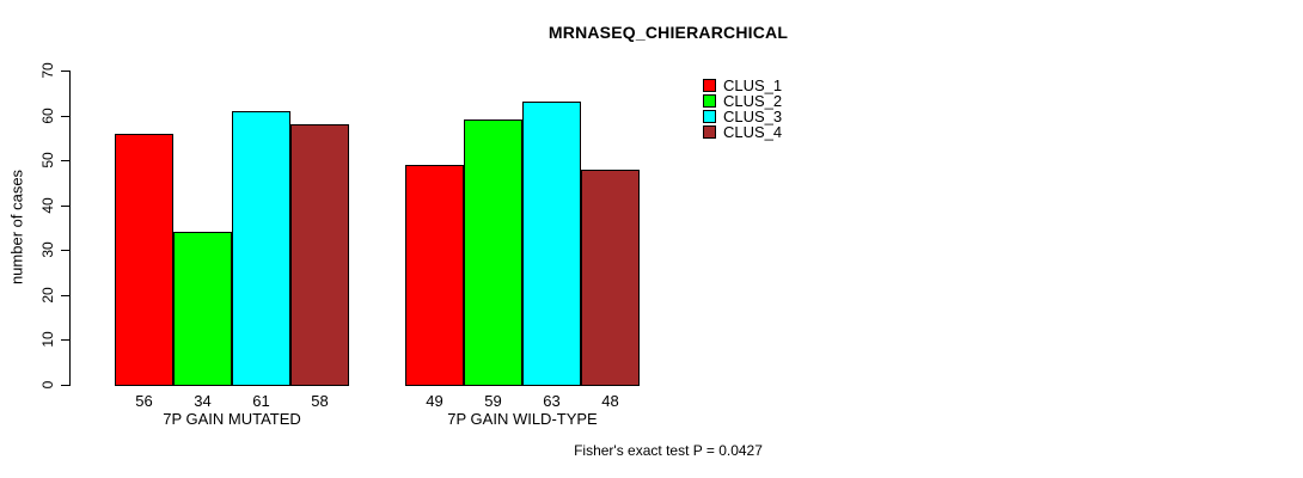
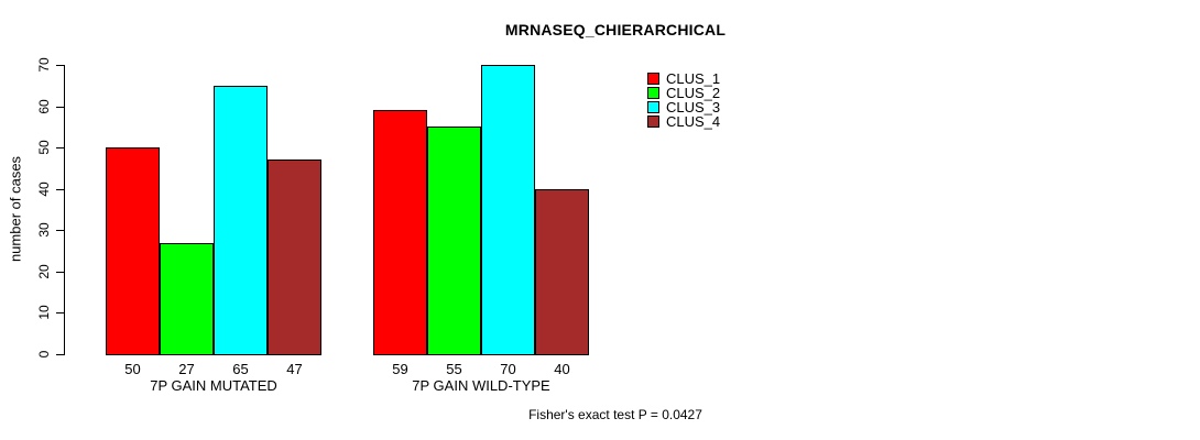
CLUS_1/7P GAIN MUTATED: 56 -> 50
CLUS_2/7P GAIN MUTATED: 34 -> 27
CLUS_3/7P GAIN MUTATED: 61 -> 65
CLUS_4/7P GAIN MUTATED: 58 -> 47
CLUS_1/7P GAIN WILD-TYPE: 49 -> 59
CLUS_2/7P GAIN WILD-TYPE: 59 -> 55
CLUS_3/7P GAIN WILD-TYPE: 63 -> 70
CLUS_4/7P GAIN WILD-TYPE: 48 -> 40
